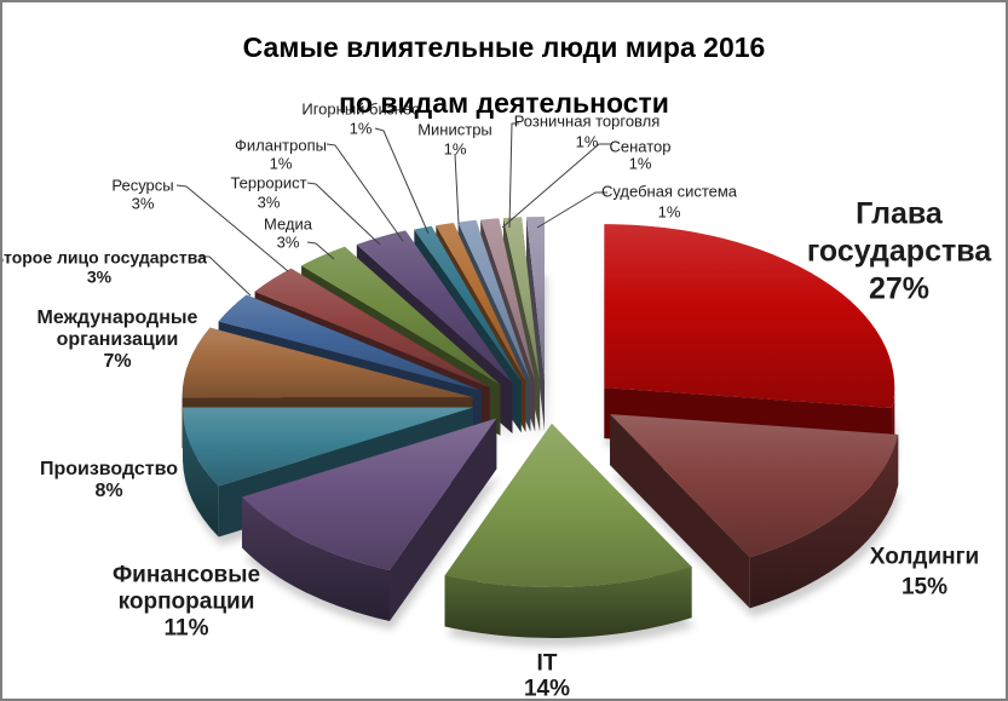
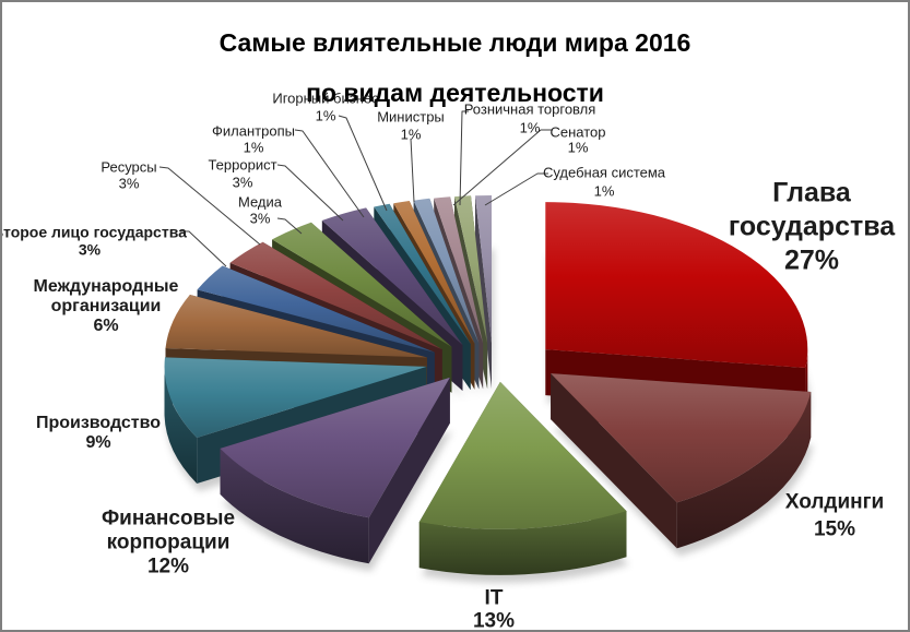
IT: 14% -> 13%
Финансовые корпорации: 11% -> 12%
Производство: 8% -> 9%
Международные организации: 7% -> 6%
